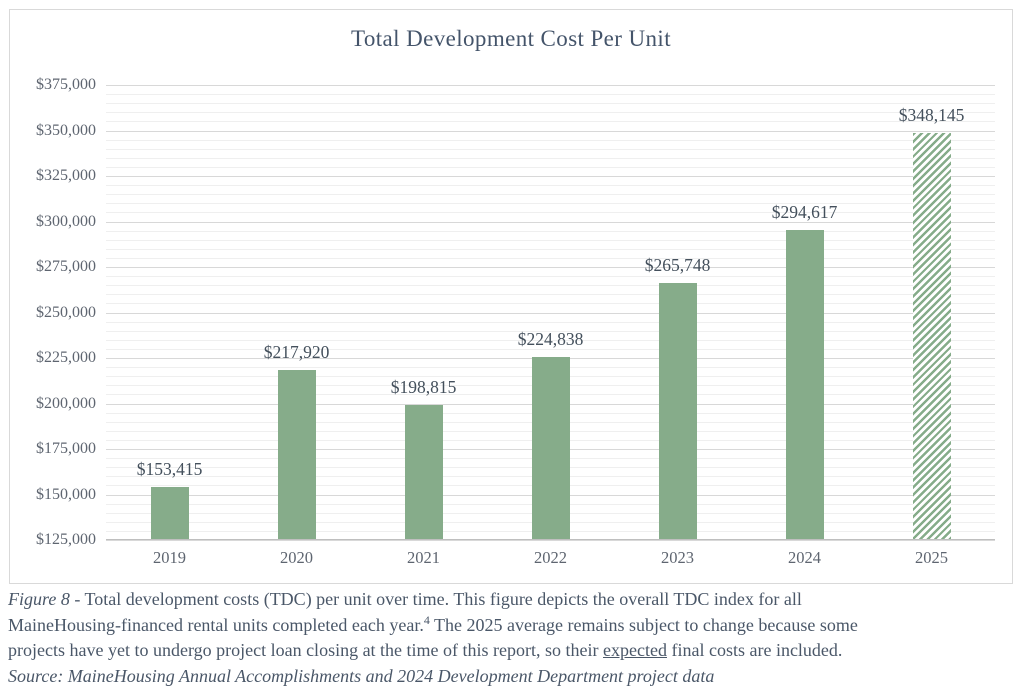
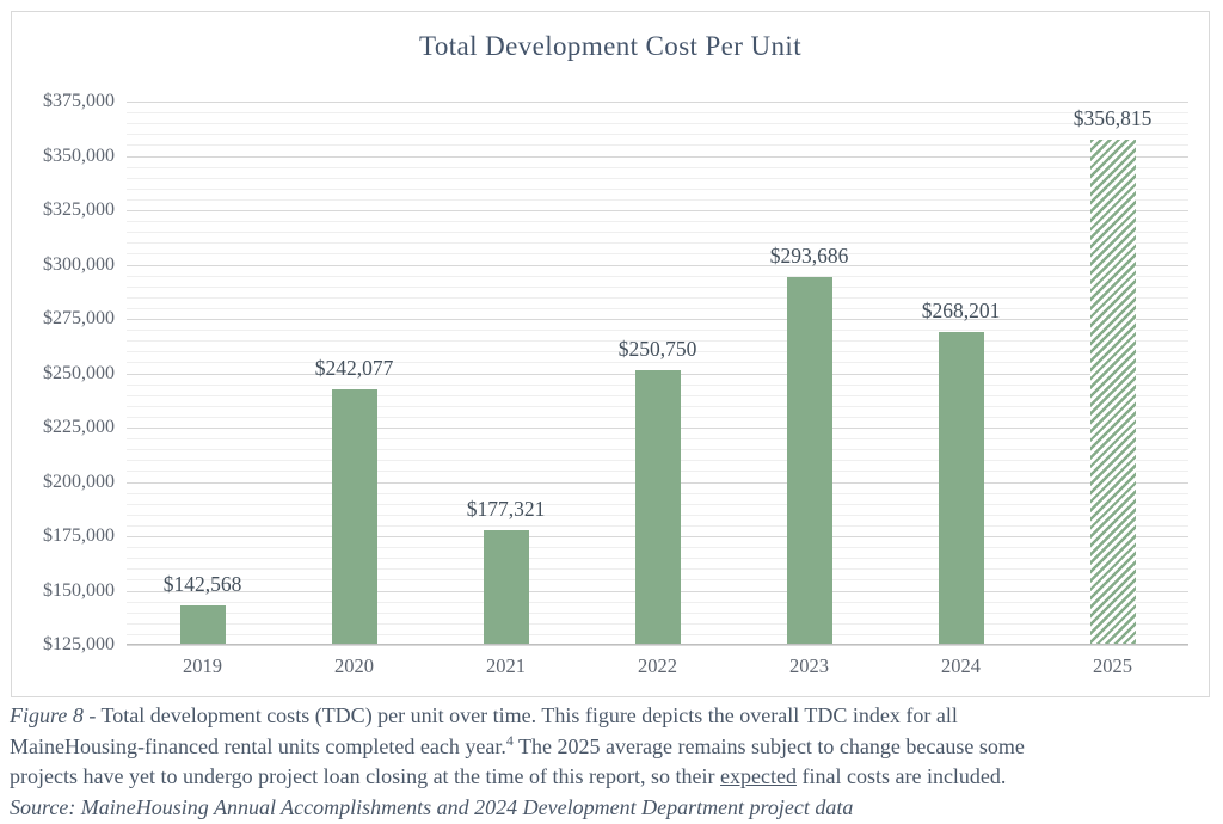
2019: $153,415 -> $142,568
2020: $217,920 -> $242,077
2021: $198,815 -> $177,321
2022: $224,838 -> $250,750
2023: $265,748 -> $293,686
2024: $294,617 -> $268,201
2025: $348,145 -> $356,815
